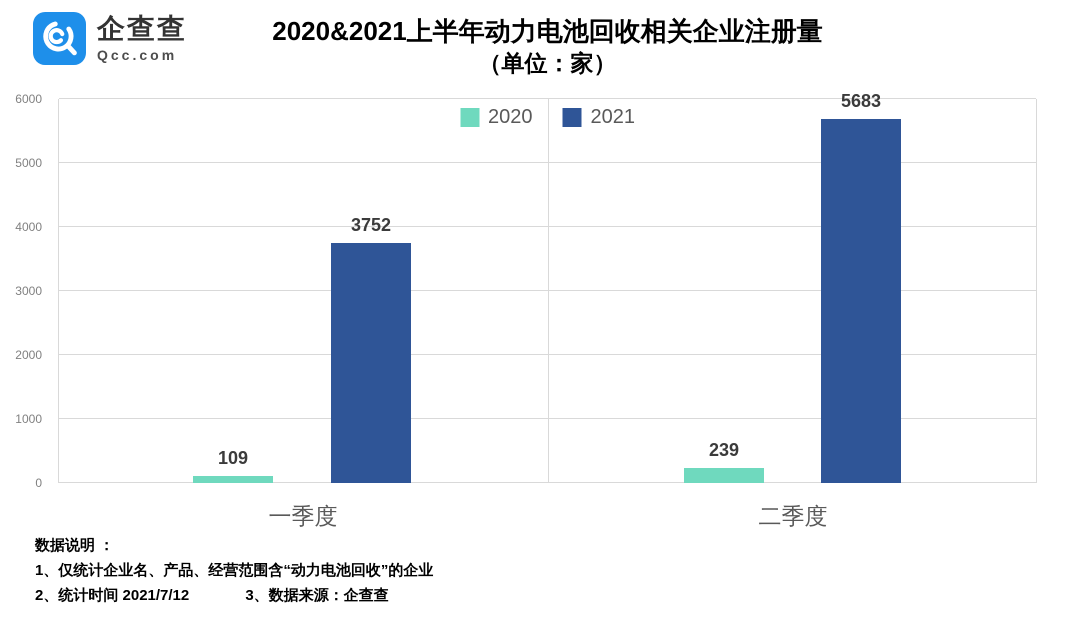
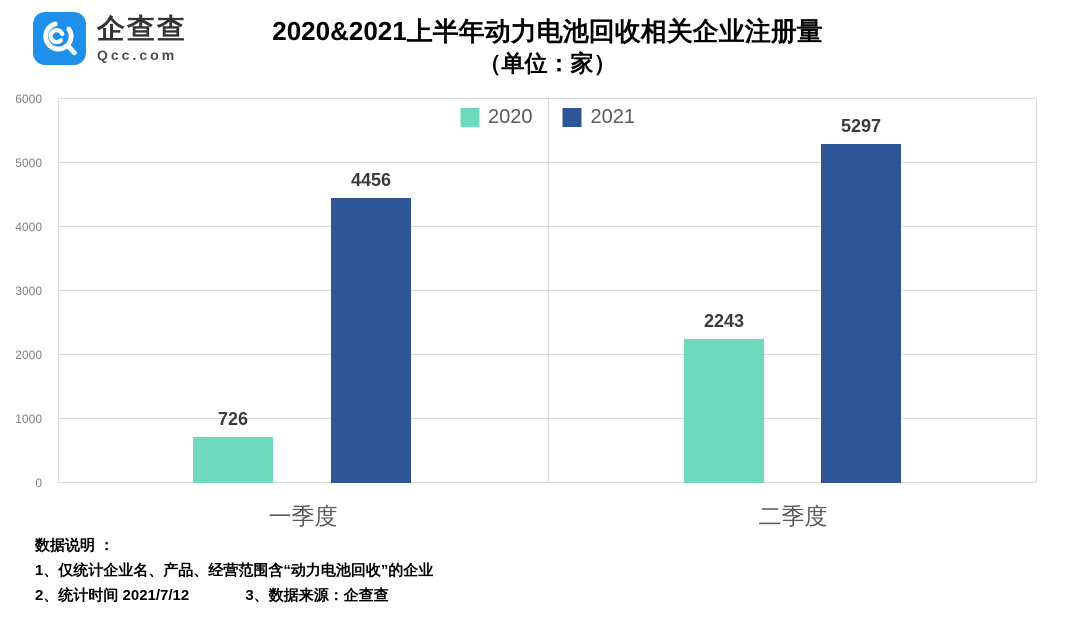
2020/一季度: 109 -> 726
2021/一季度: 3752 -> 4456
2020/二季度: 239 -> 2243
2021/二季度: 5683 -> 5297
